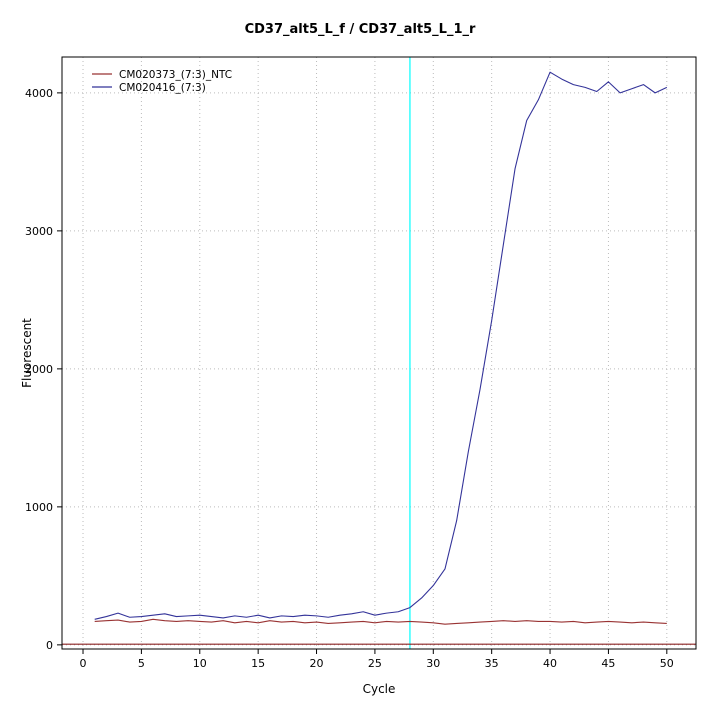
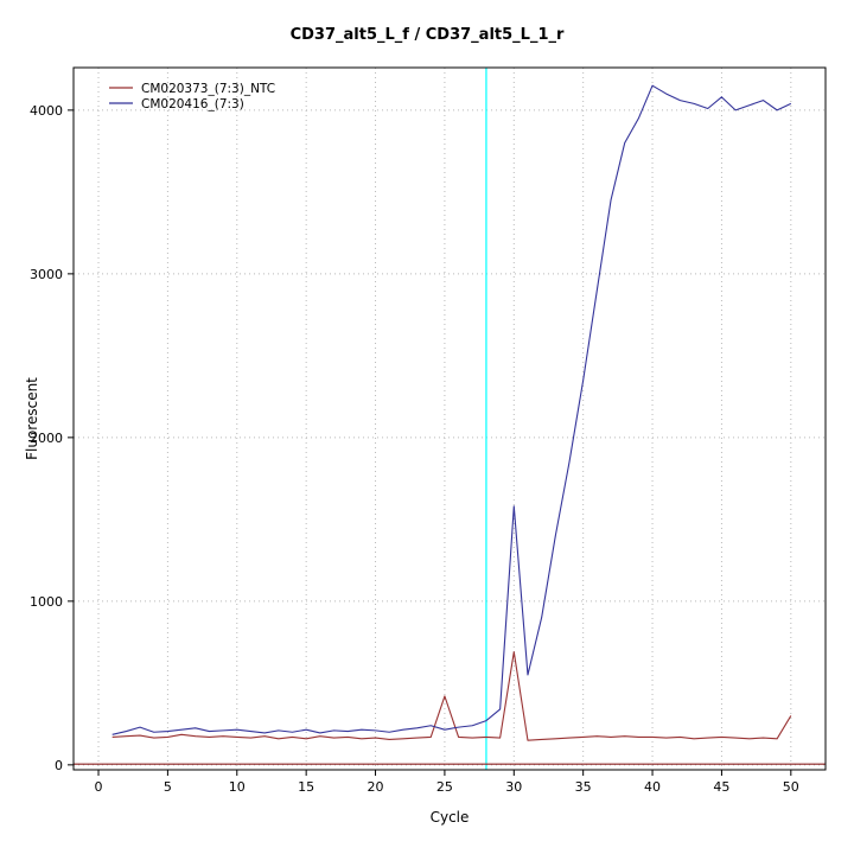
CM020373_(7:3)_NTC/25: 160 -> 420
CM020373_(7:3)_NTC/30: 160 -> 690
CM020416_(7:3)/30: 430 -> 1580
CM020373_(7:3)_NTC/50: 160 -> 300
